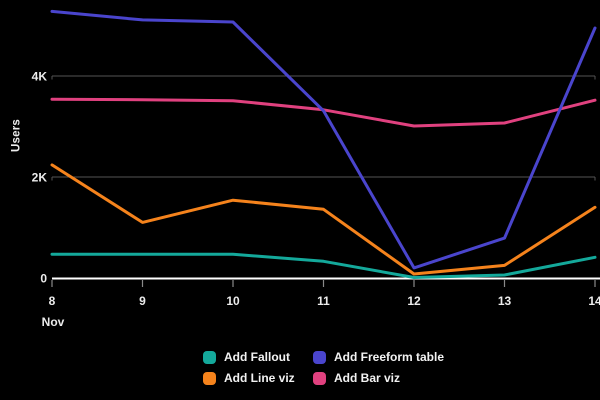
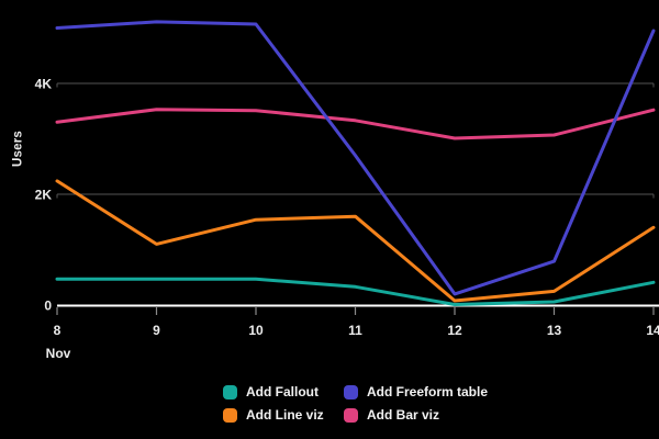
Add Freeform table/8: 5.3K -> 5.0K
Add Bar viz/8: 3.5K -> 3.3K
Add Freeform table/11: 3.3K -> 2.7K
Add Line viz/11: 1.4K -> 1.6K
